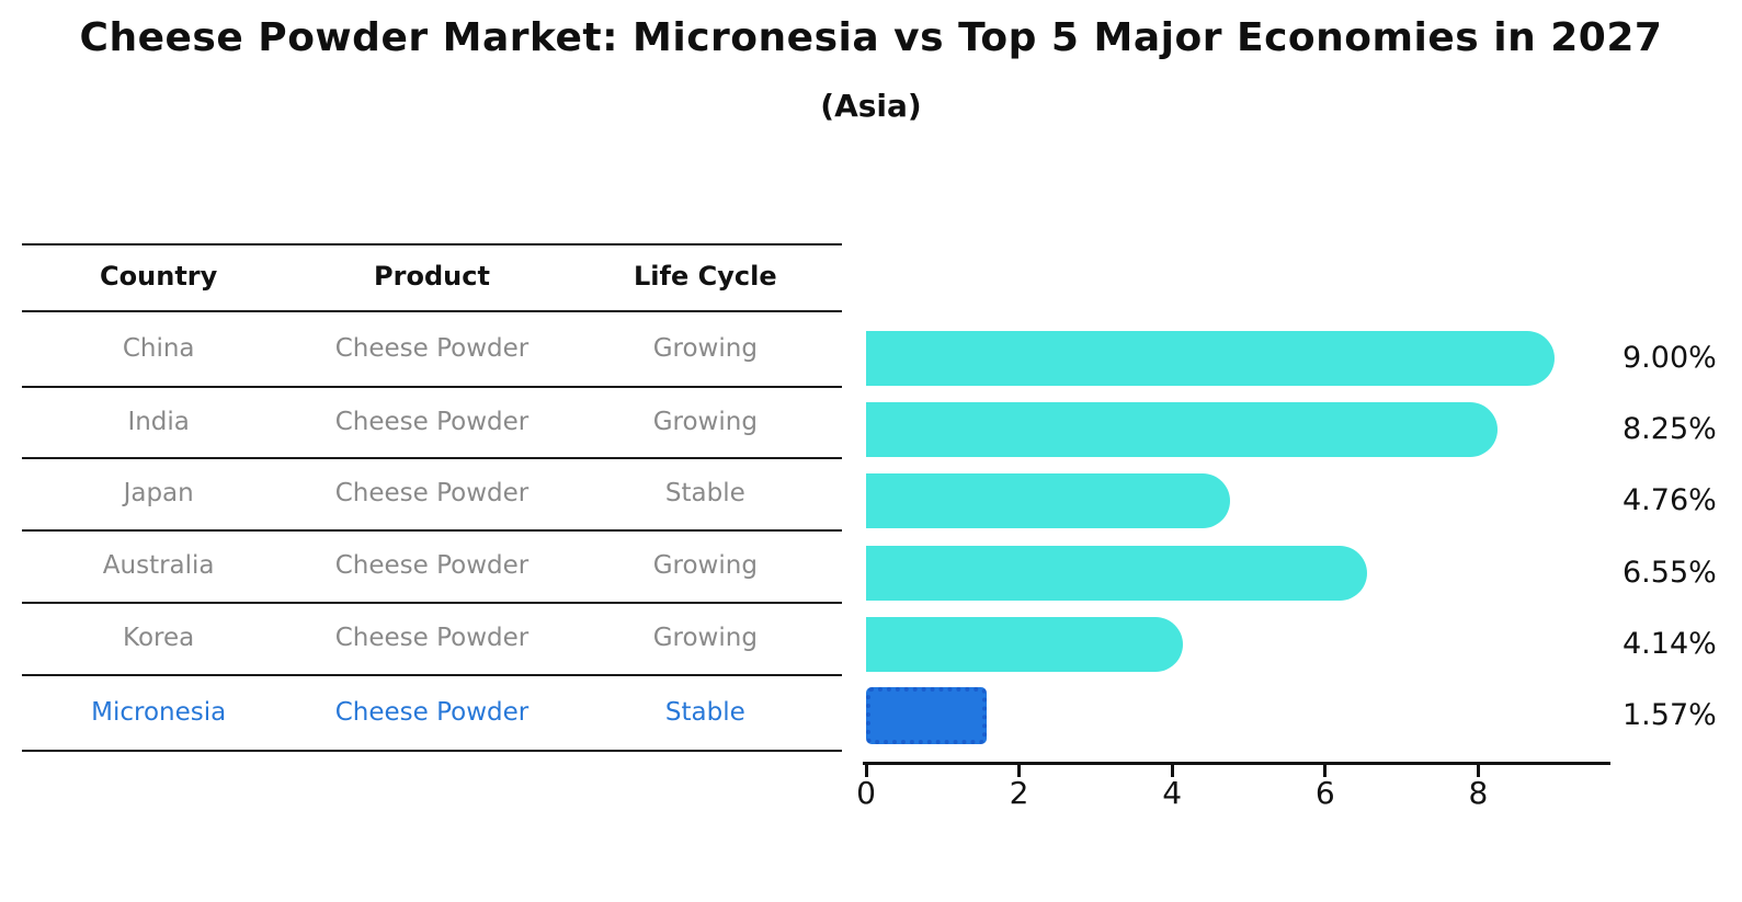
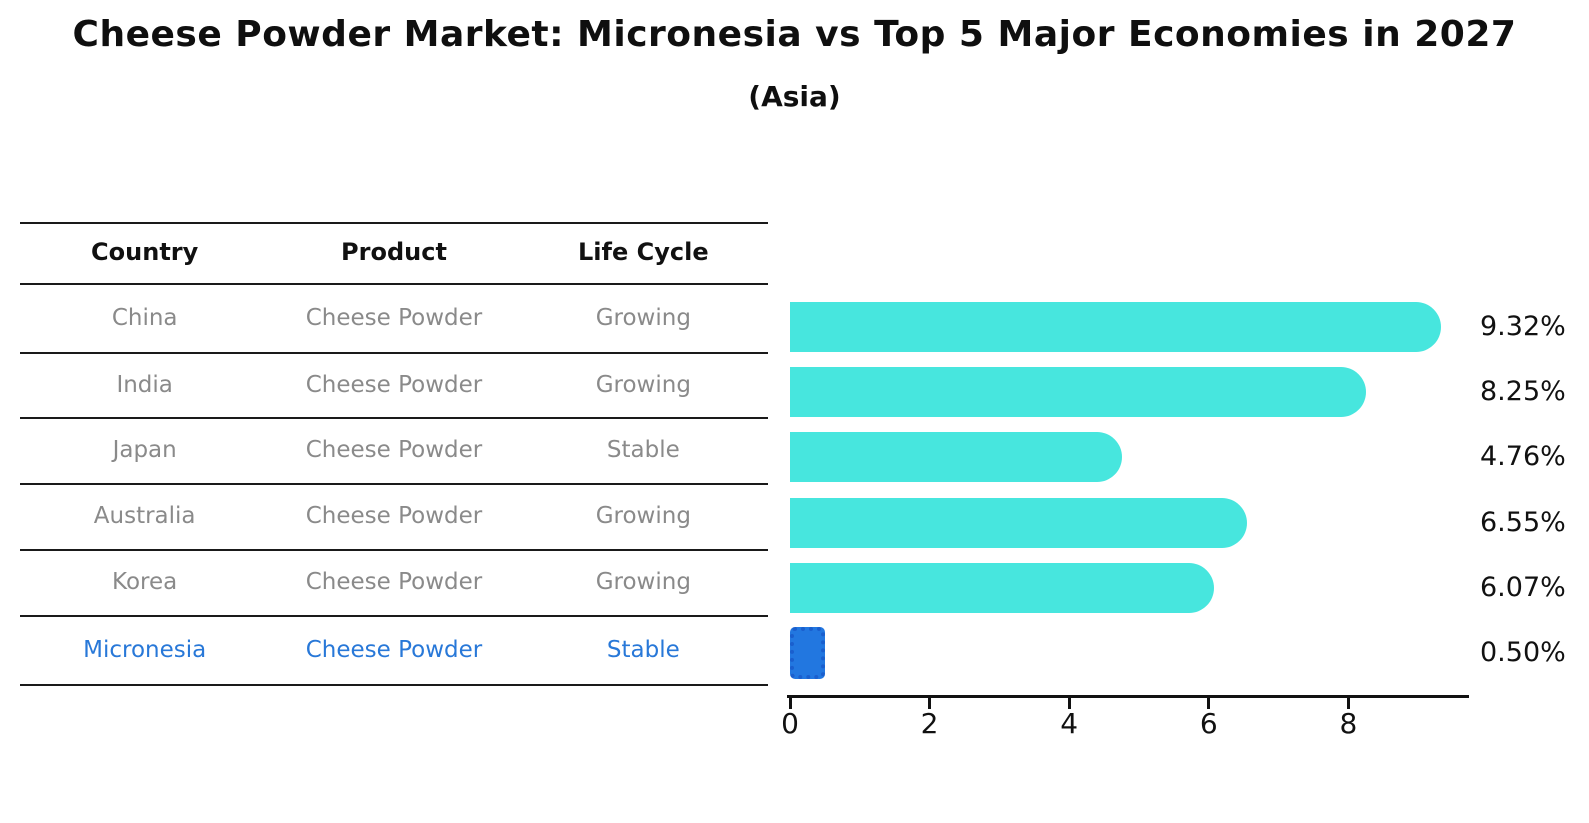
China: 9.00% -> 9.32%
Korea: 4.14% -> 6.07%
Micronesia: 1.57% -> 0.50%
